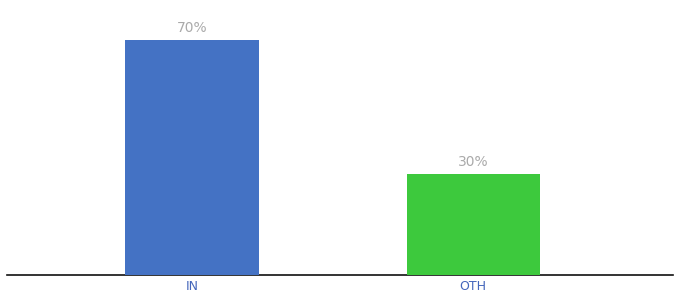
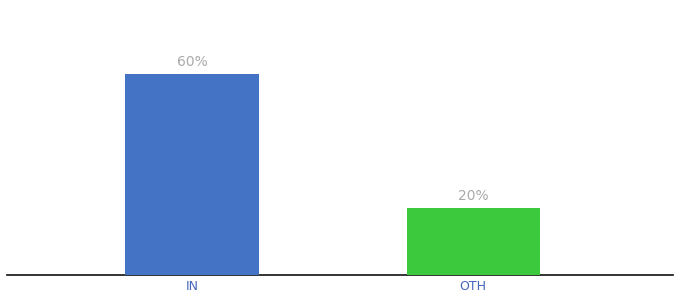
IN: 70% -> 60%
OTH: 30% -> 20%
